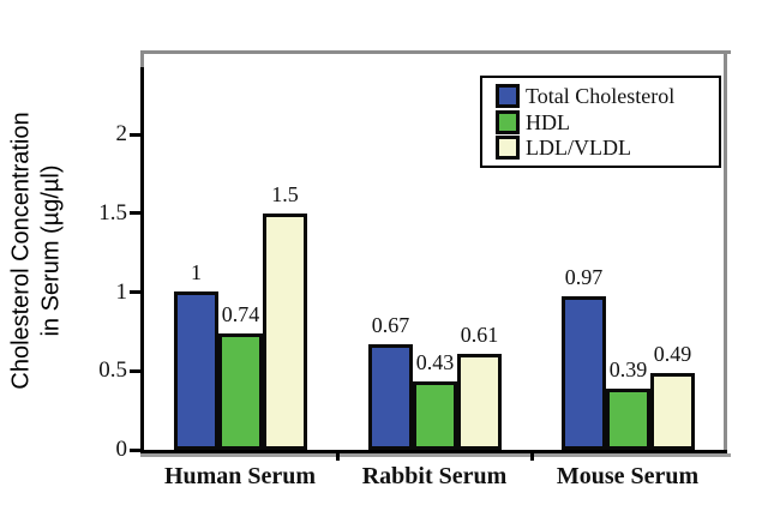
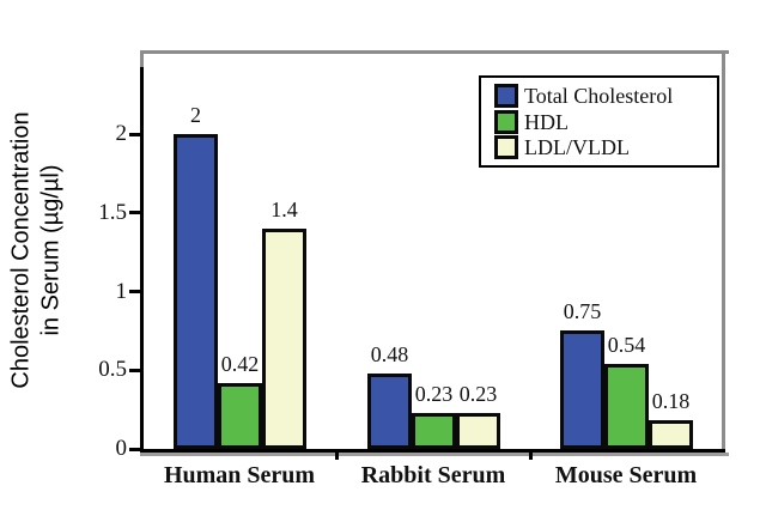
Total Cholesterol/Human Serum: 1 -> 2
HDL/Human Serum: 0.74 -> 0.42
LDL/VLDL/Human Serum: 1.5 -> 1.4
Total Cholesterol/Rabbit Serum: 0.67 -> 0.48
HDL/Rabbit Serum: 0.43 -> 0.23
LDL/VLDL/Rabbit Serum: 0.61 -> 0.23
Total Cholesterol/Mouse Serum: 0.97 -> 0.75
HDL/Mouse Serum: 0.39 -> 0.54
LDL/VLDL/Mouse Serum: 0.49 -> 0.18
